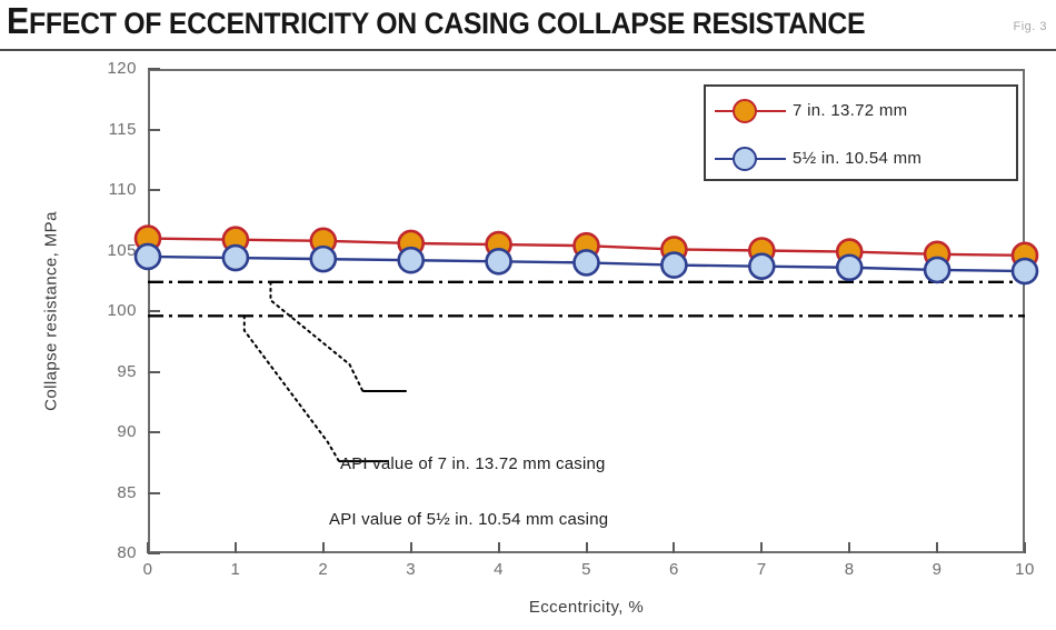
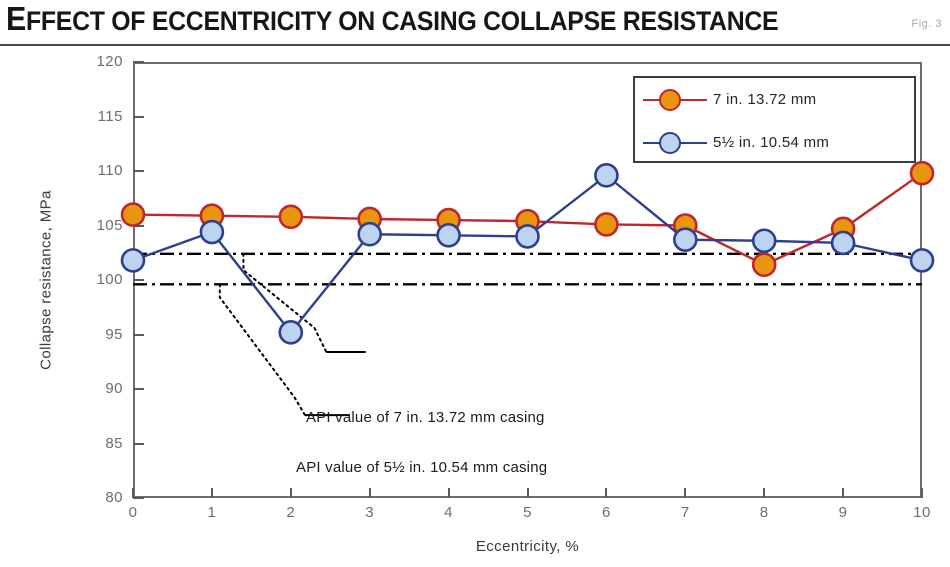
5½ in. 10.54 mm/0: 104.5 -> 101.8
5½ in. 10.54 mm/2: 104.3 -> 95.2
5½ in. 10.54 mm/6: 103.8 -> 109.6
7 in. 13.72 mm/8: 104.9 -> 101.4
7 in. 13.72 mm/10: 104.6 -> 109.8
5½ in. 10.54 mm/10: 103.3 -> 101.8
